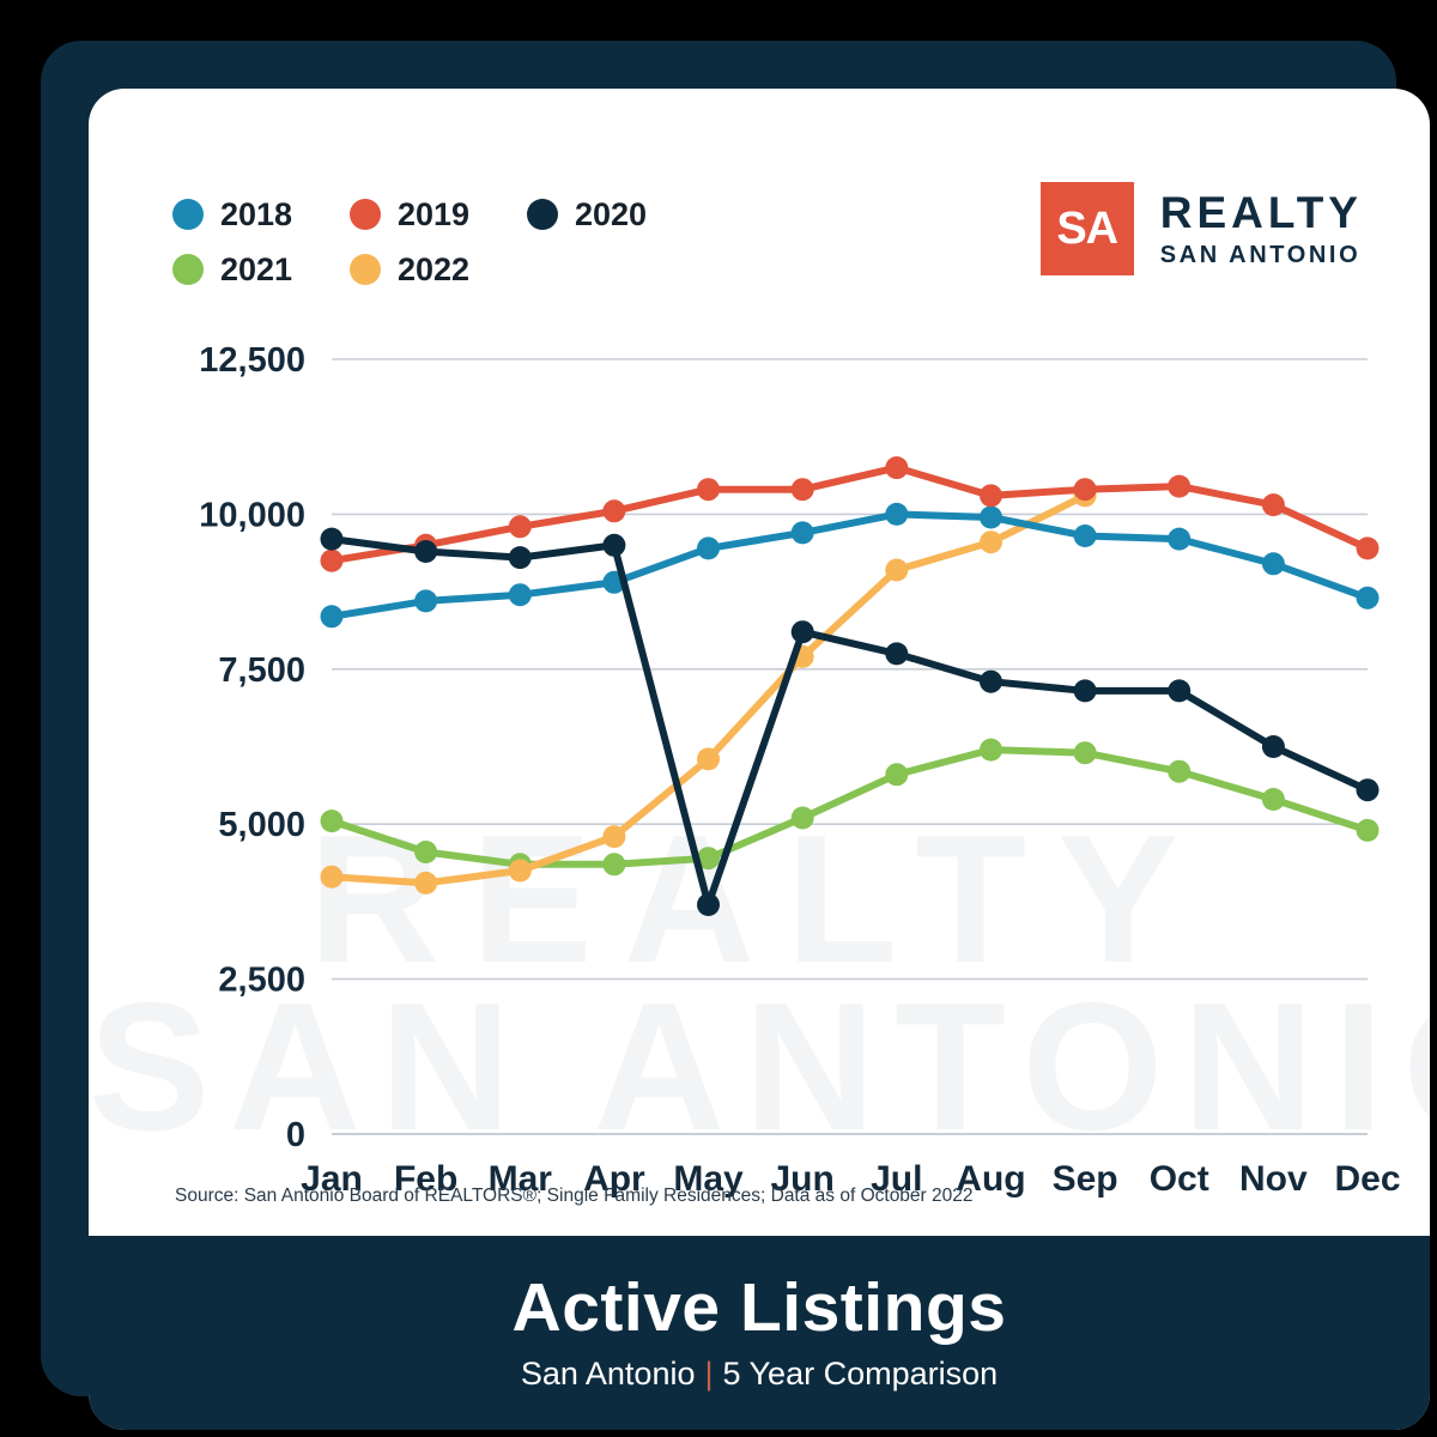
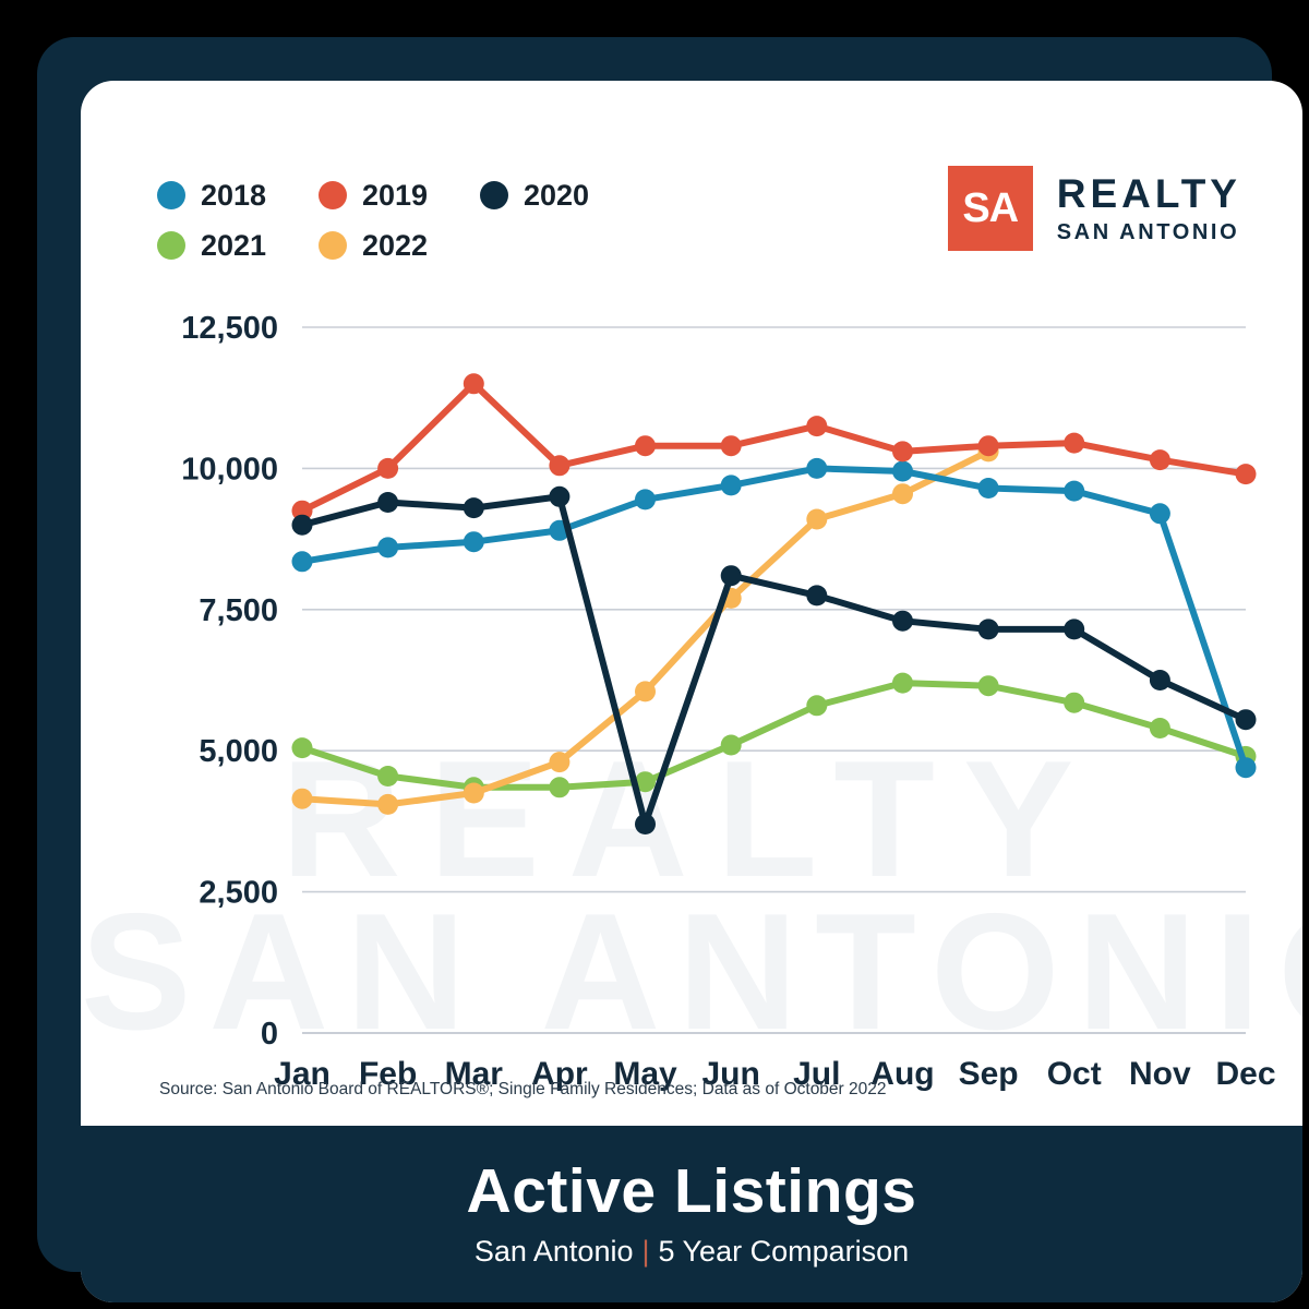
2020/Jan: 9600 -> 9000
2019/Feb: 9500 -> 10000
2019/Mar: 9800 -> 11500
2018/Dec: 8600 -> 4700
2019/Dec: 9400 -> 9900
